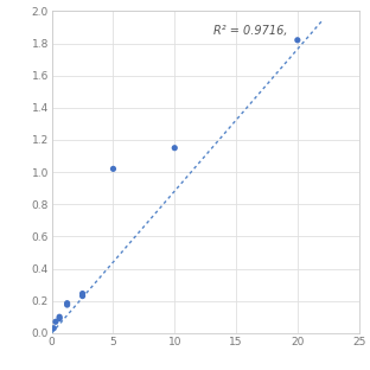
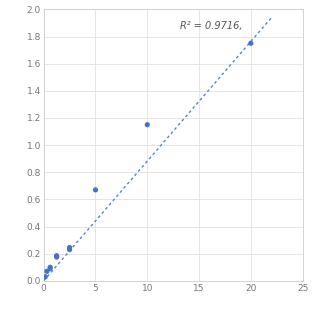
5: 1.02 -> 0.67
20: 1.82 -> 1.75
